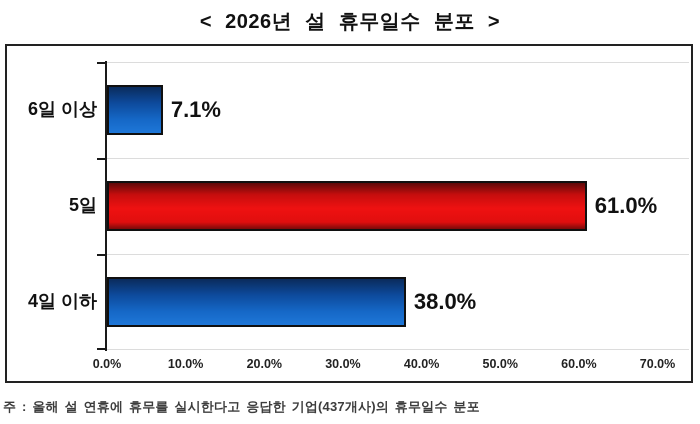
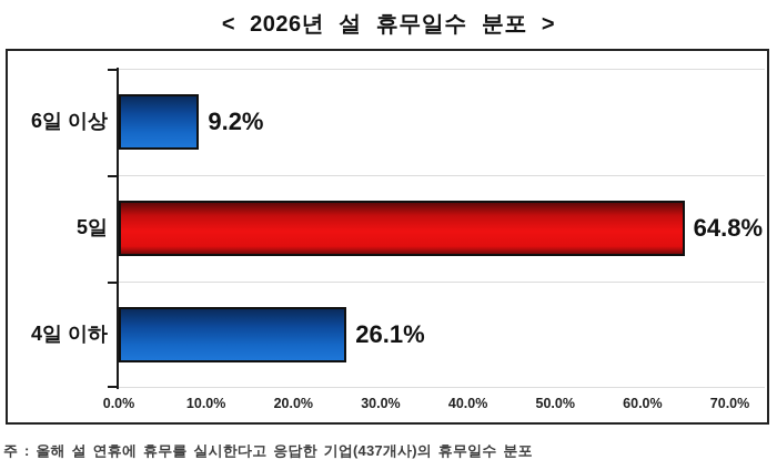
6일 이상: 7.1% -> 9.2%
5일: 61.0% -> 64.8%
4일 이하: 38.0% -> 26.1%
